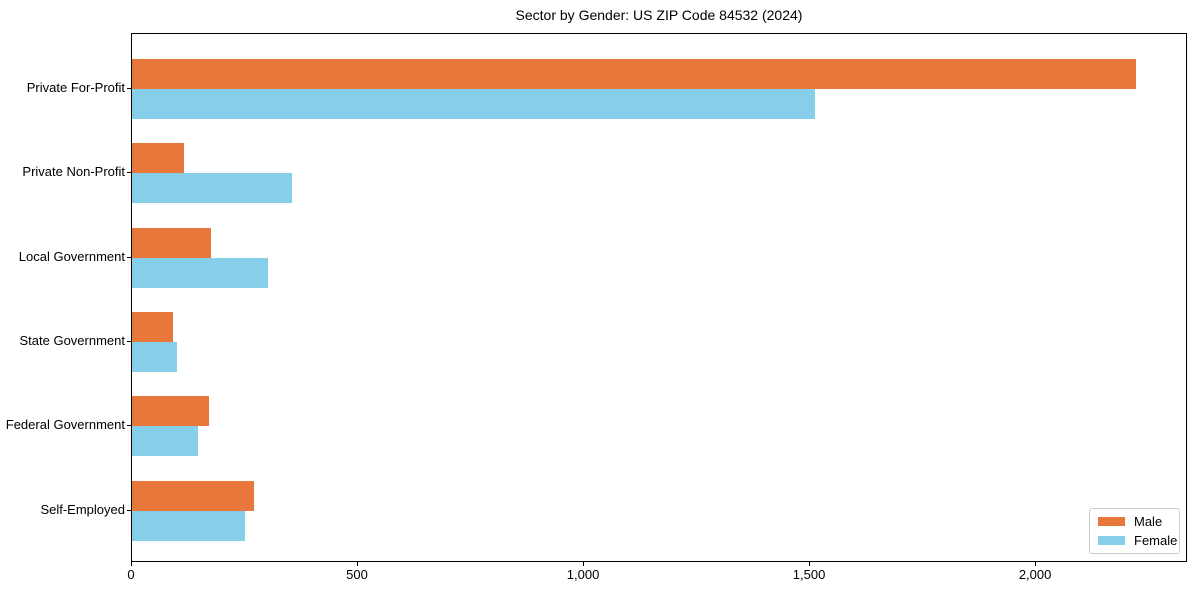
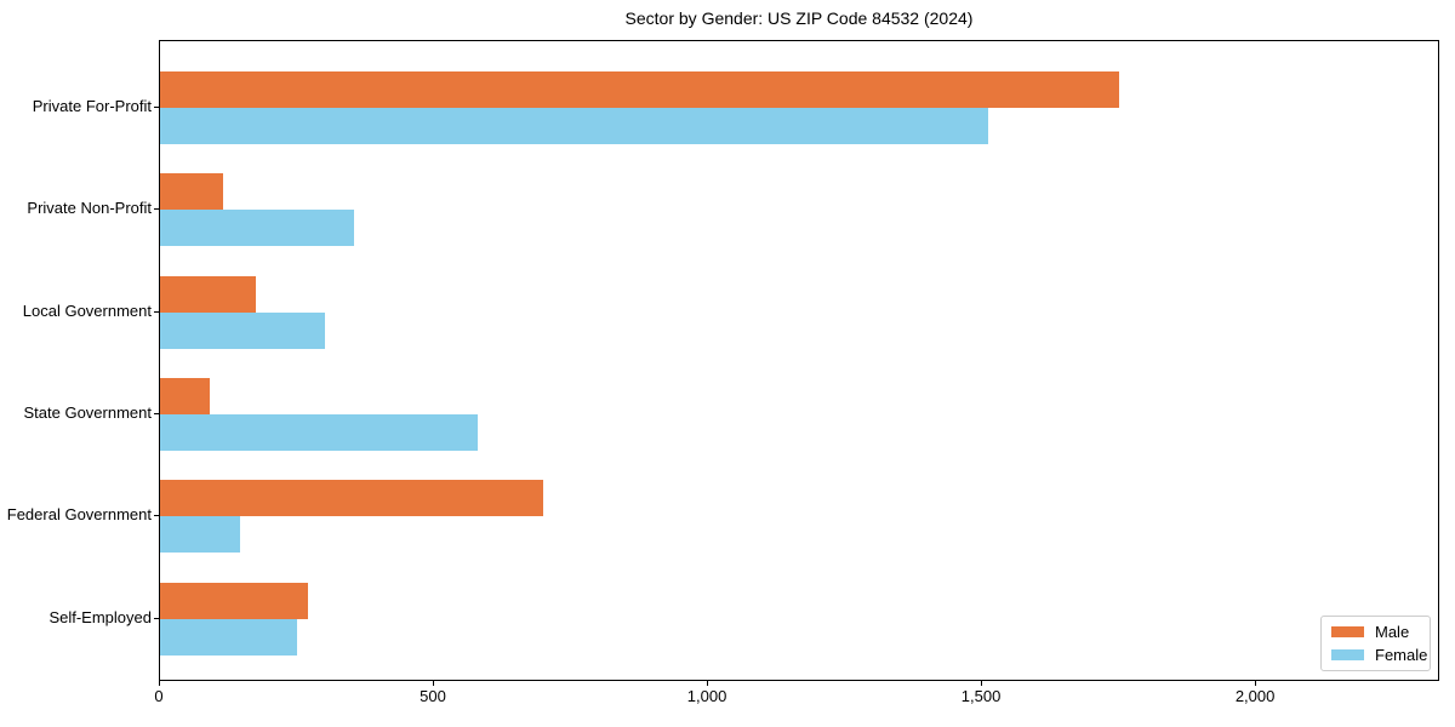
Male/Private For-Profit: 2220 -> 1750
Female/State Government: 100 -> 580
Male/Federal Government: 170 -> 700
